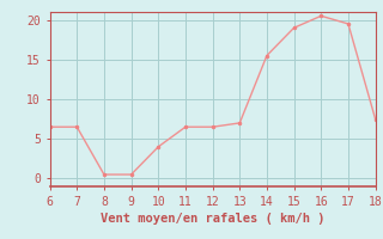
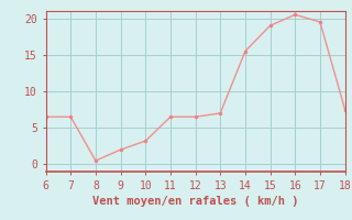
9: 0.5 -> 2.0
10: 4.0 -> 3.2
